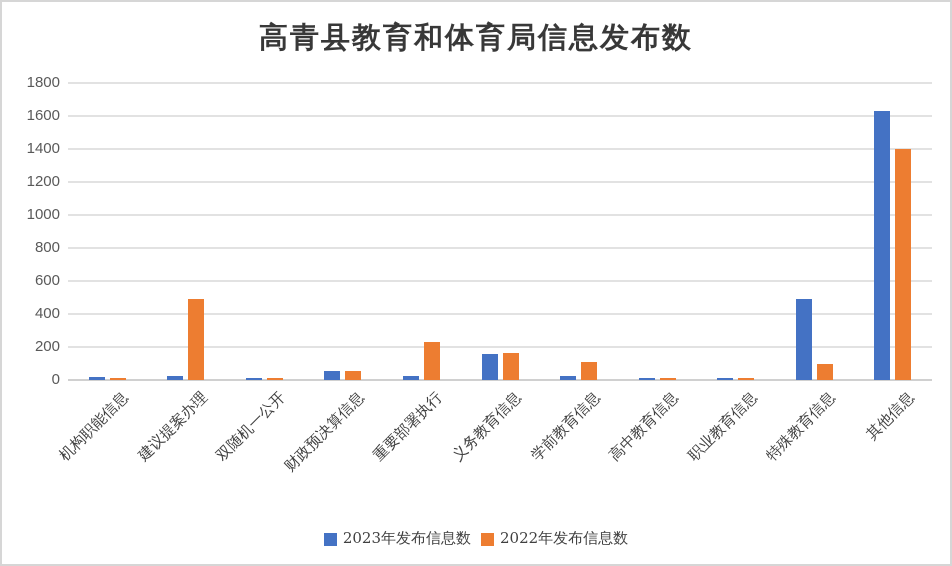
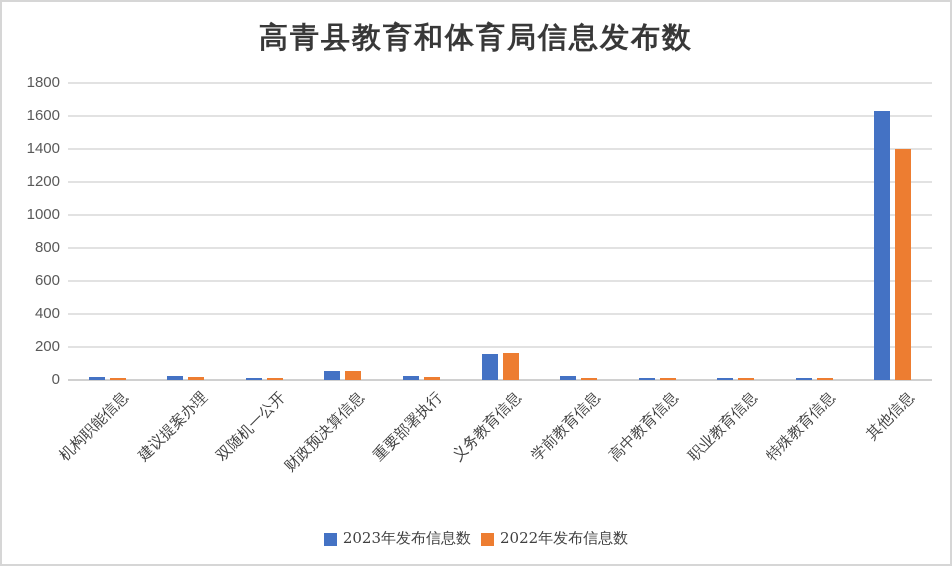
2022年发布信息数/建议提案办理: 490 -> 20
2022年发布信息数/重要部署执行: 230 -> 20
2022年发布信息数/学前教育信息: 110 -> 10
2023年发布信息数/特殊教育信息: 490 -> 10
2022年发布信息数/特殊教育信息: 100 -> 10
